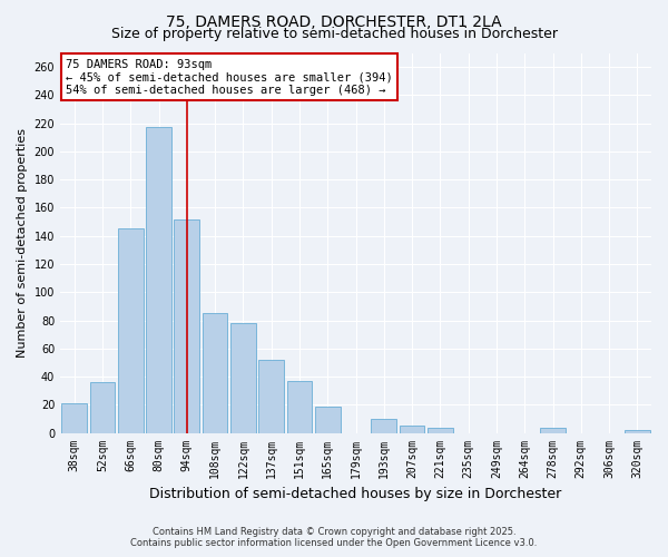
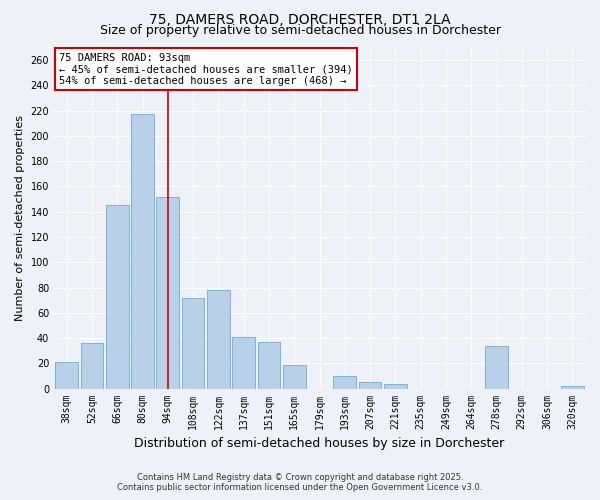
108sqm: 85 -> 72
137sqm: 52 -> 41
278sqm: 4 -> 34
